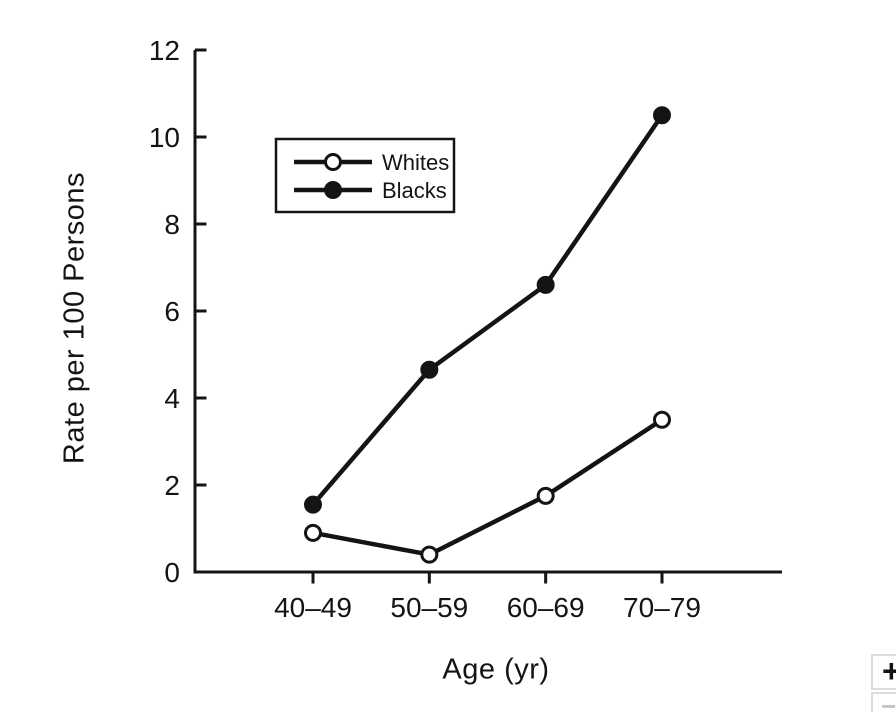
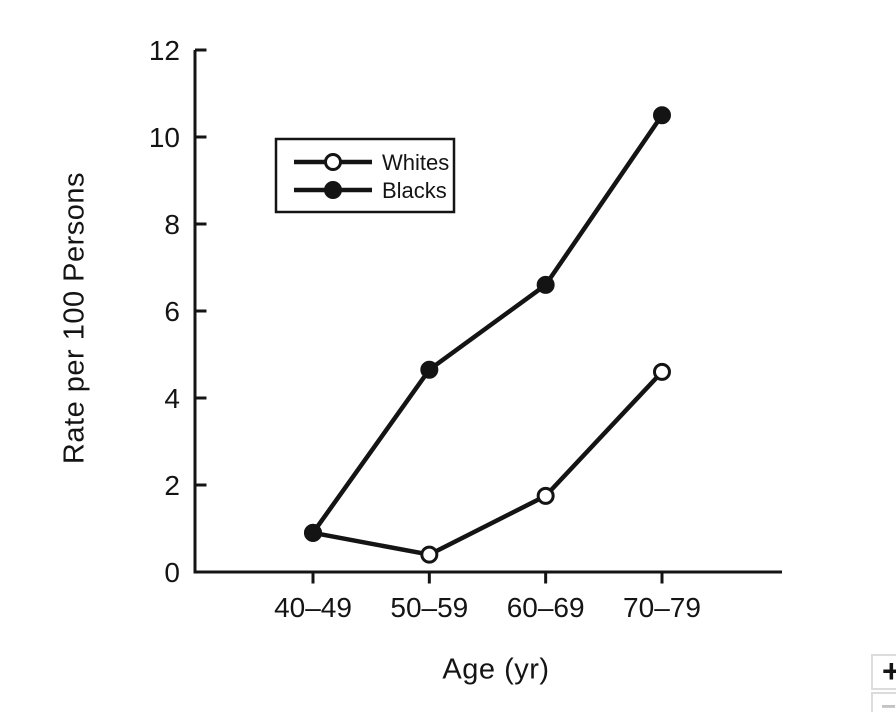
Blacks/40–49: 1.6 -> 0.9
Whites/70–79: 3.5 -> 4.6
